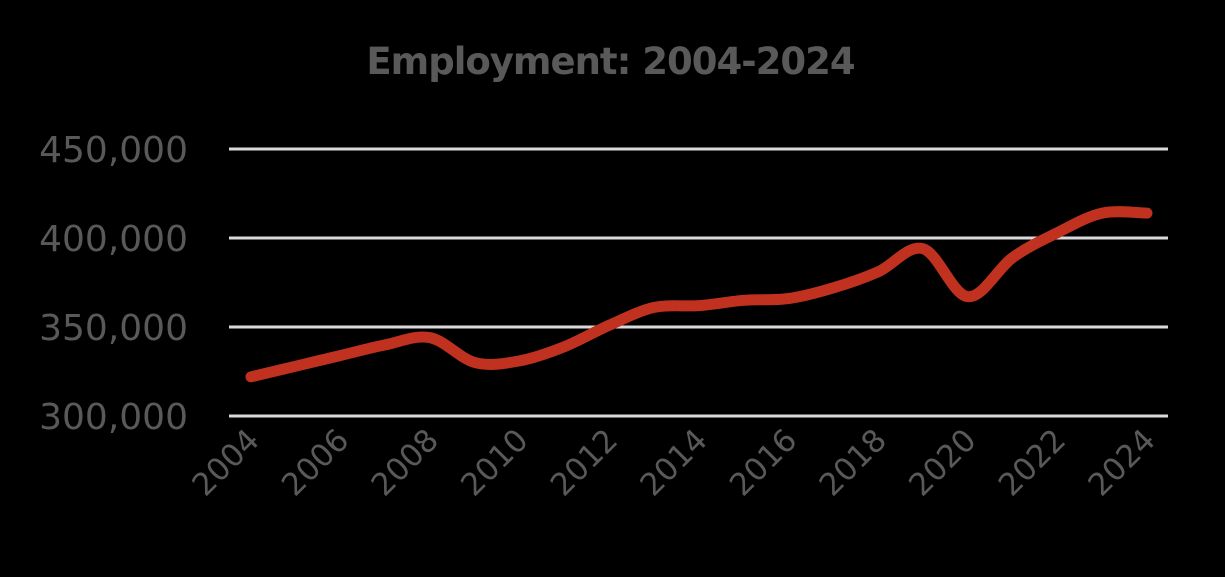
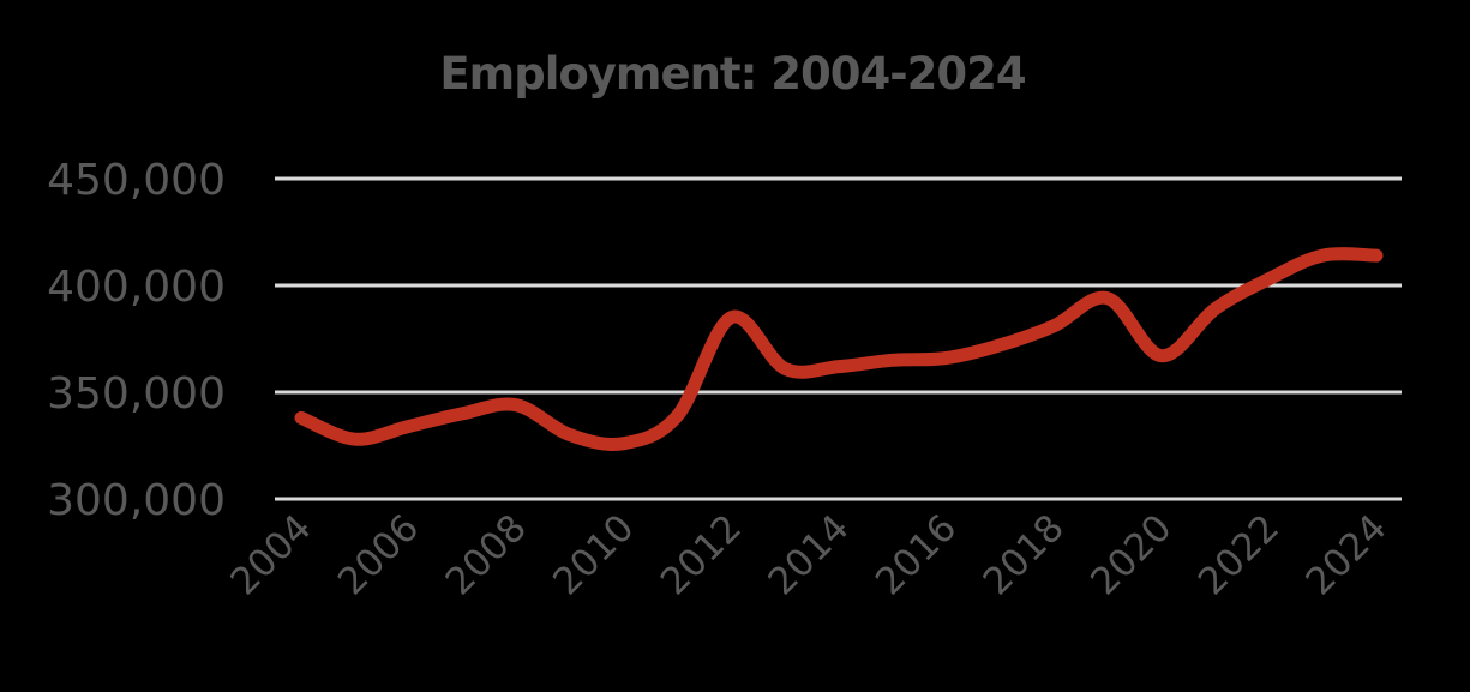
2004: 322000 -> 338000
2010: 331000 -> 326000
2012: 351000 -> 385000
